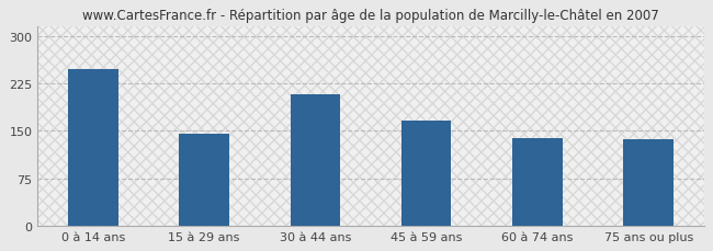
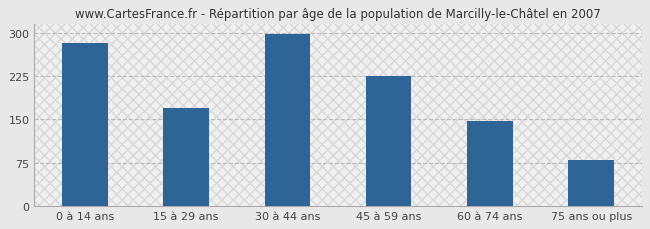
0 à 14 ans: 248 -> 283
15 à 29 ans: 146 -> 170
30 à 44 ans: 208 -> 298
45 à 59 ans: 166 -> 226
60 à 74 ans: 138 -> 148
75 ans ou plus: 136 -> 79
